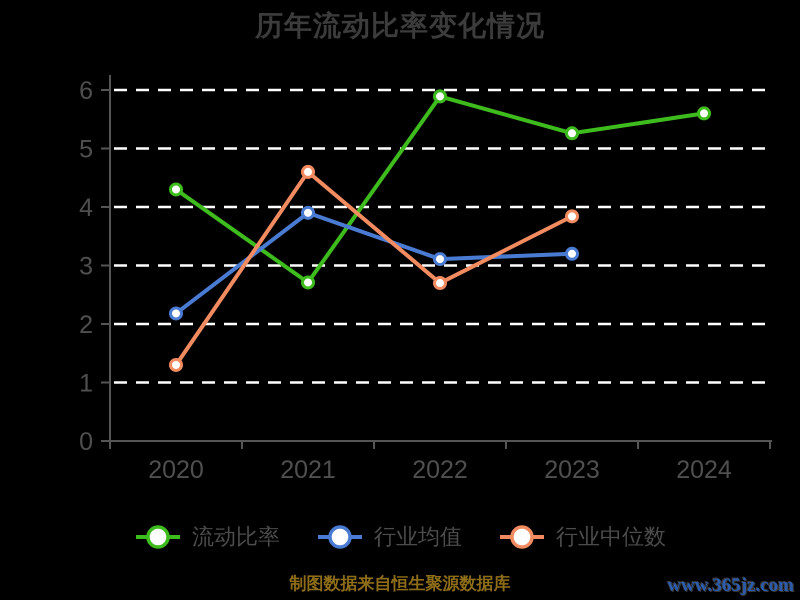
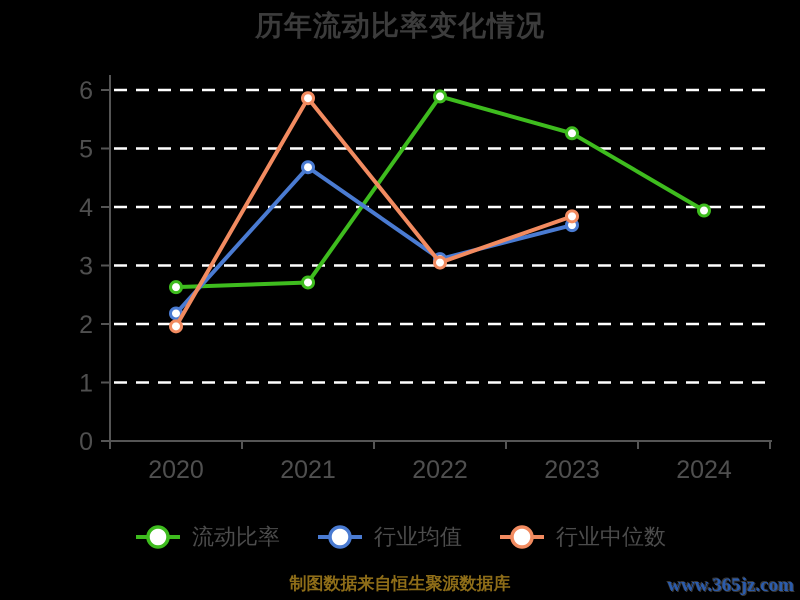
流动比率/2020: 4.3 -> 2.6
行业中位数/2020: 1.3 -> 2.0
行业均值/2021: 3.9 -> 4.7
行业中位数/2021: 4.6 -> 5.9
行业中位数/2022: 2.7 -> 3.0
行业均值/2023: 3.2 -> 3.7
流动比率/2024: 5.6 -> 3.9
